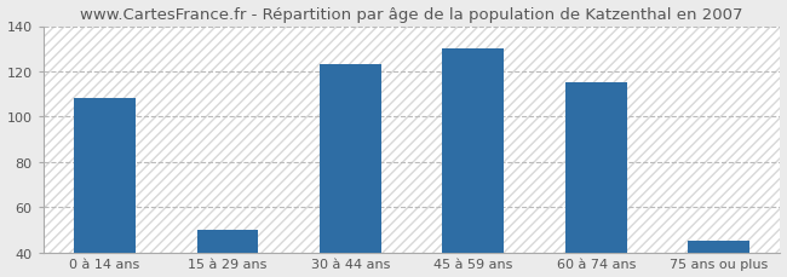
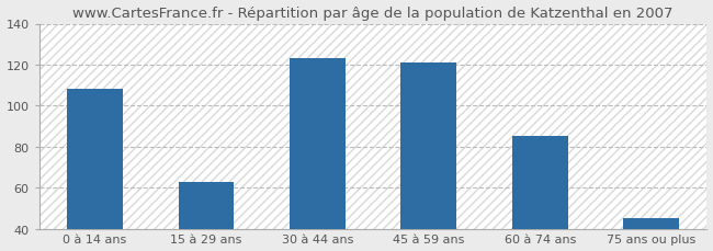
15 à 29 ans: 50 -> 63
45 à 59 ans: 130 -> 121
60 à 74 ans: 115 -> 85
